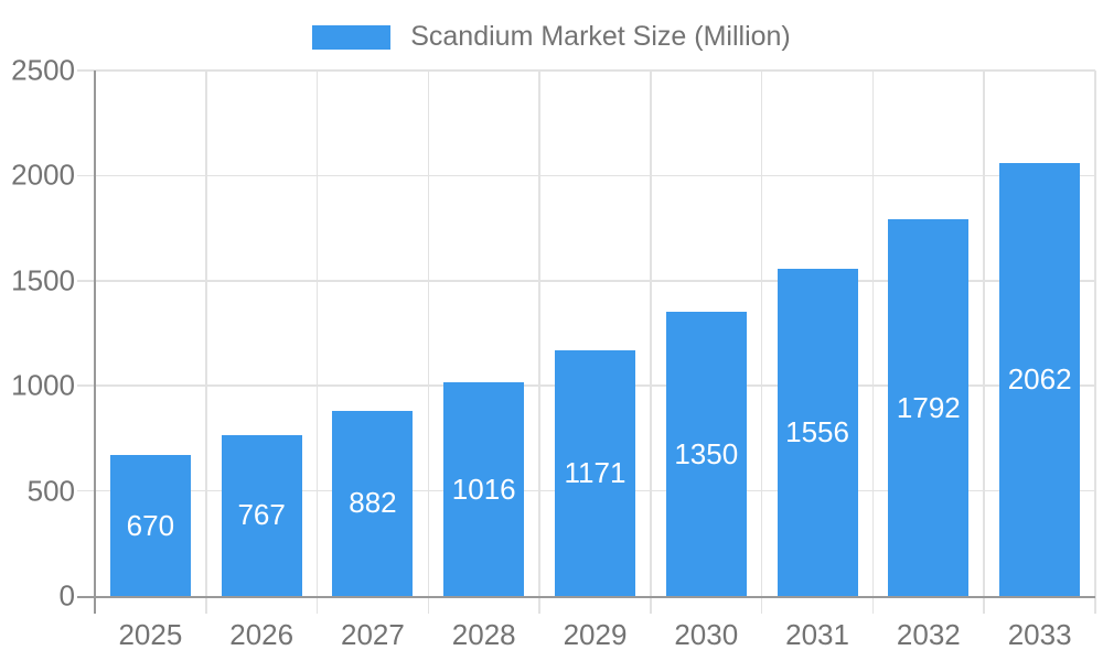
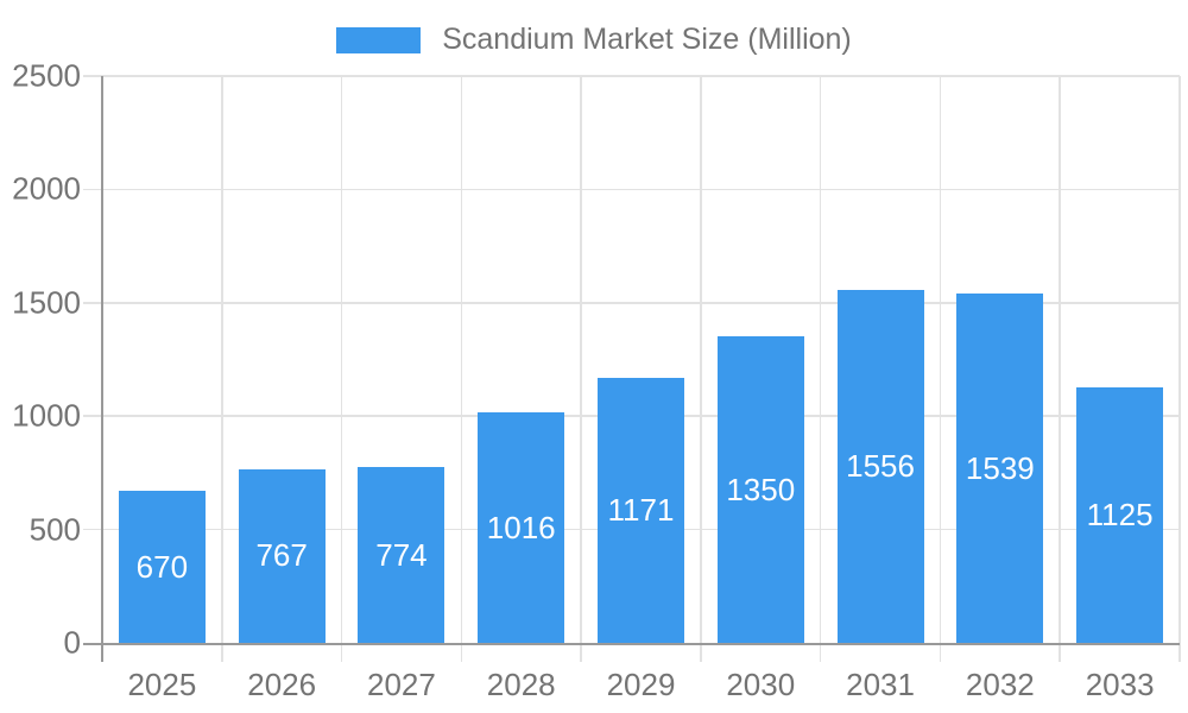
2027: 882 -> 774
2032: 1792 -> 1539
2033: 2062 -> 1125
